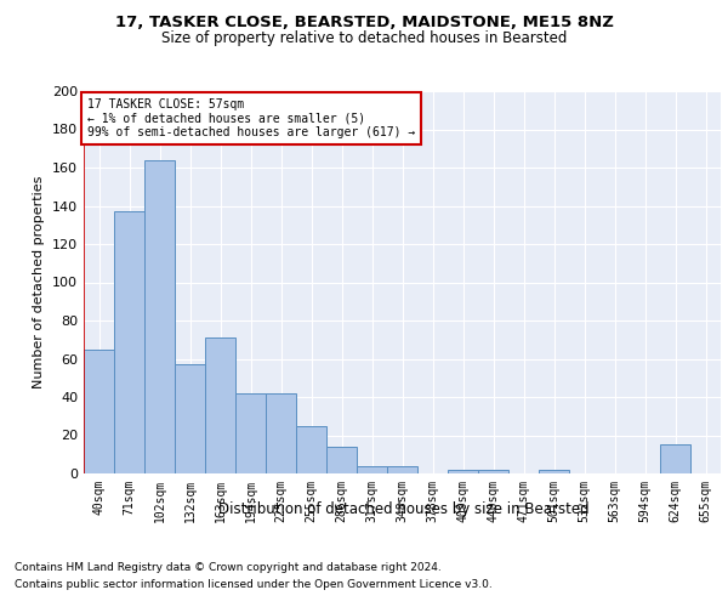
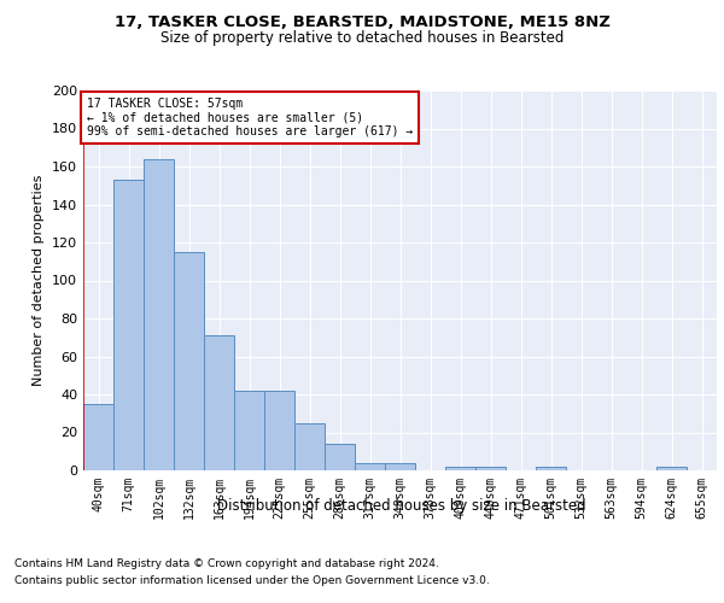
40sqm: 65 -> 35
71sqm: 137 -> 153
132sqm: 57 -> 115
624sqm: 15 -> 2
